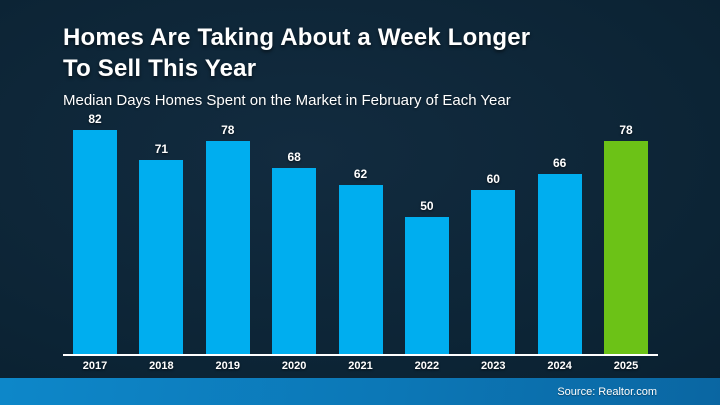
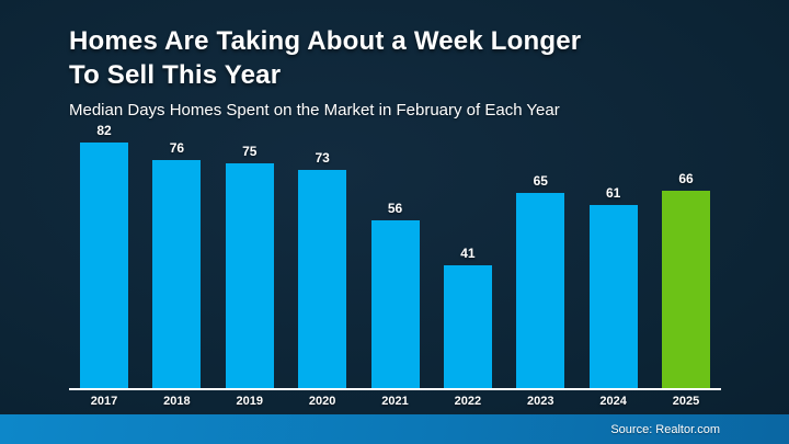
2018: 71 -> 76
2019: 78 -> 75
2020: 68 -> 73
2021: 62 -> 56
2022: 50 -> 41
2023: 60 -> 65
2024: 66 -> 61
2025: 78 -> 66
